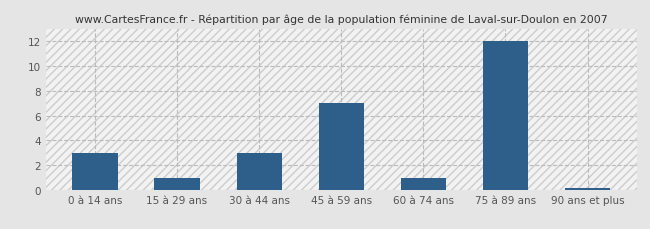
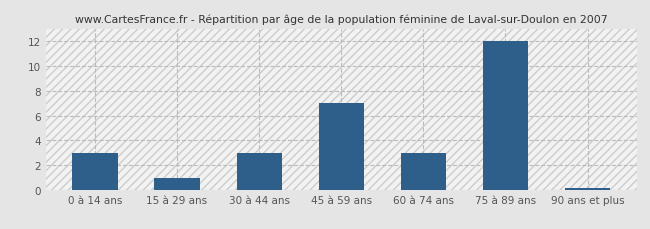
60 à 74 ans: 1.0 -> 3.0
